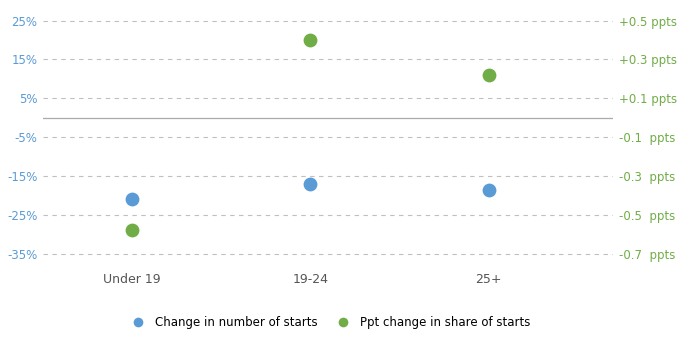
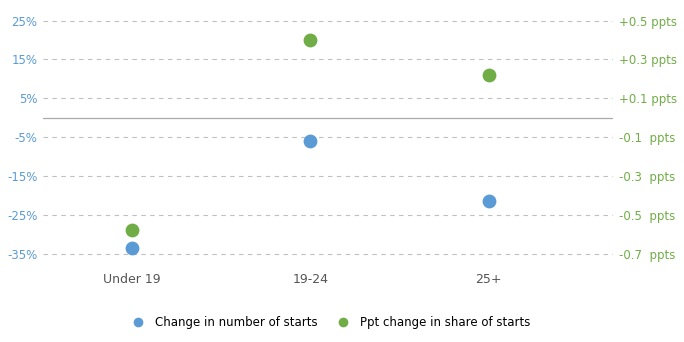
Change in number of starts/Under 19: -21.0% -> -33.5%
Change in number of starts/19-24: -17.0% -> -6.0%
Change in number of starts/25+: -18.5% -> -21.5%
